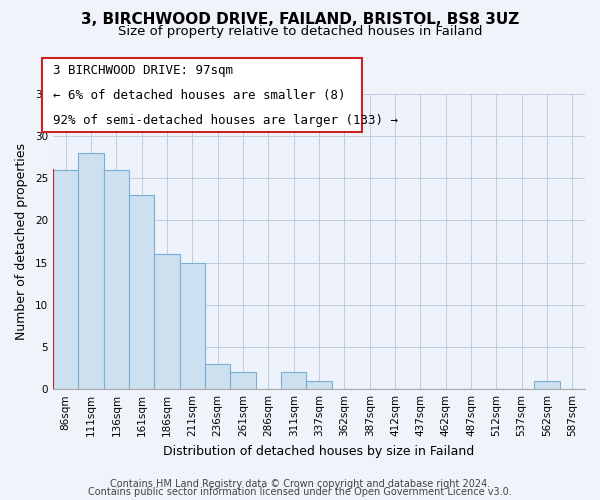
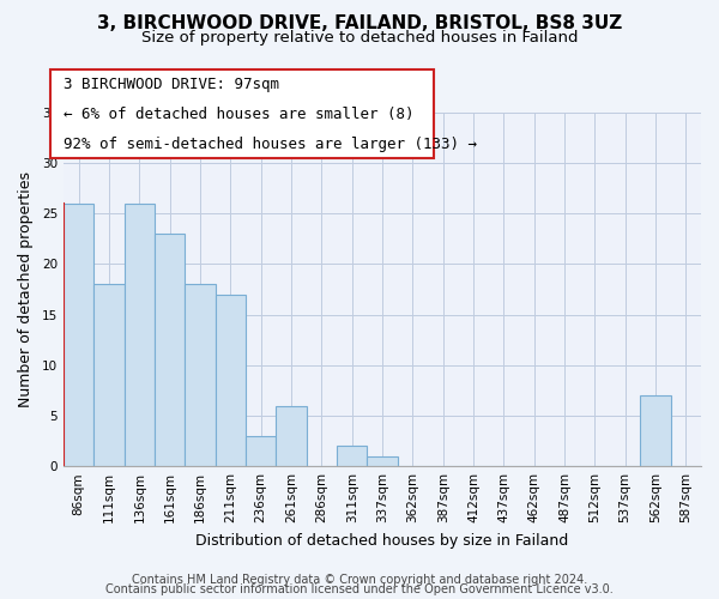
111sqm: 28 -> 18
186sqm: 16 -> 18
211sqm: 15 -> 17
261sqm: 2 -> 6
562sqm: 1 -> 7
